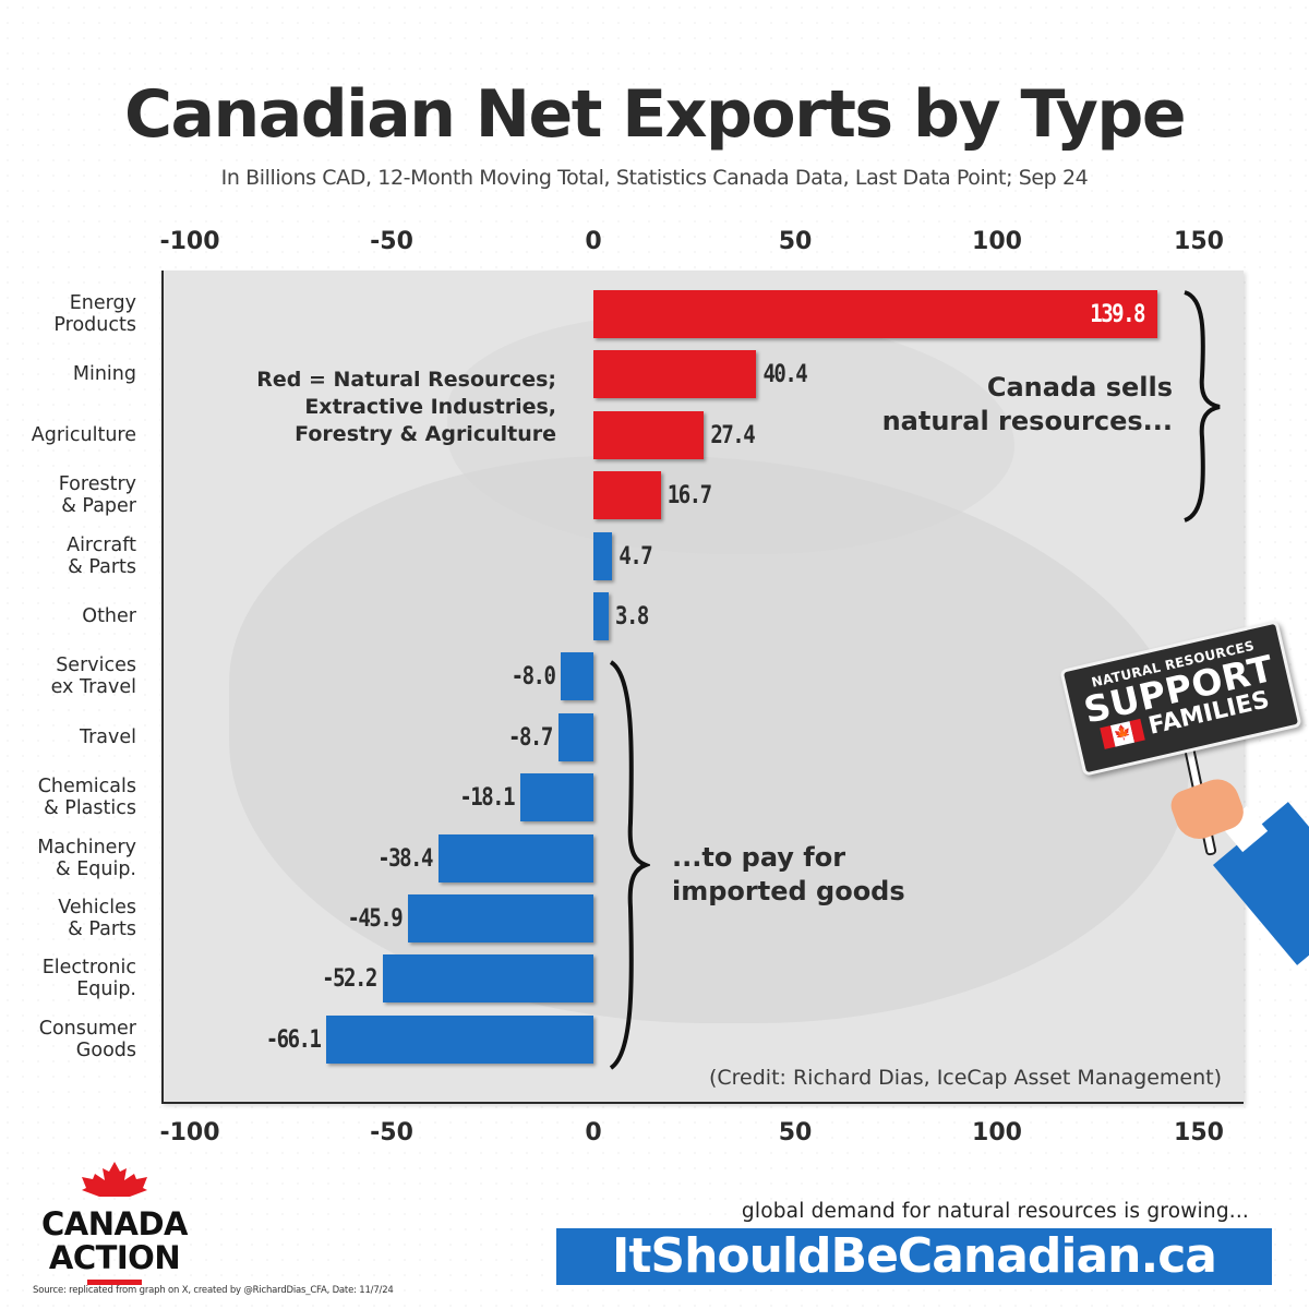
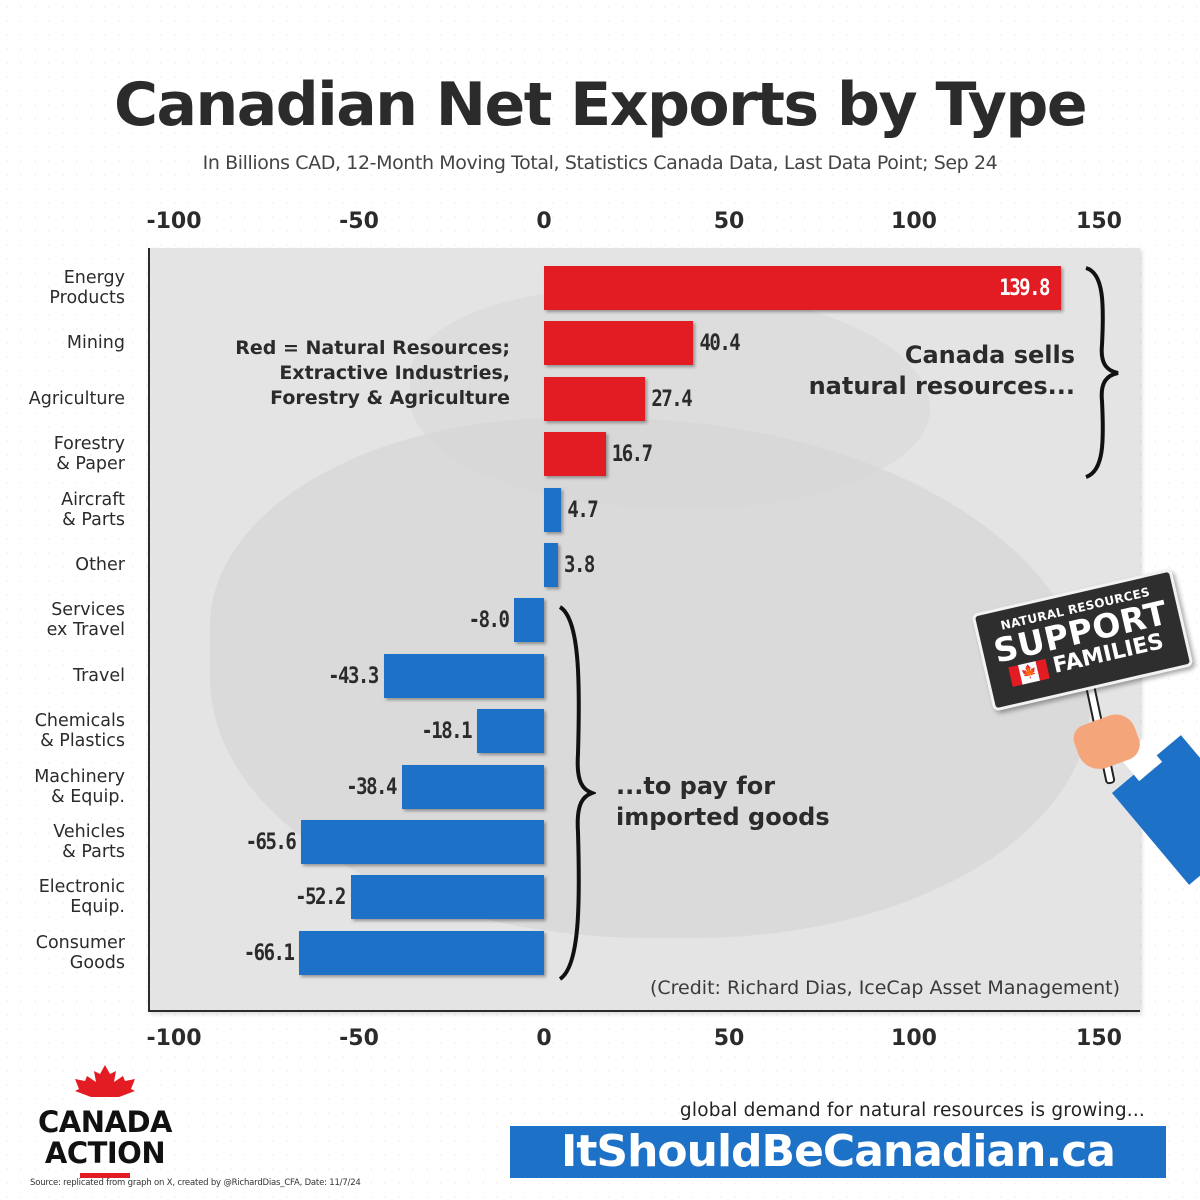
Travel: -8.7 -> -43.3
Vehicles & Parts: -45.9 -> -65.6
